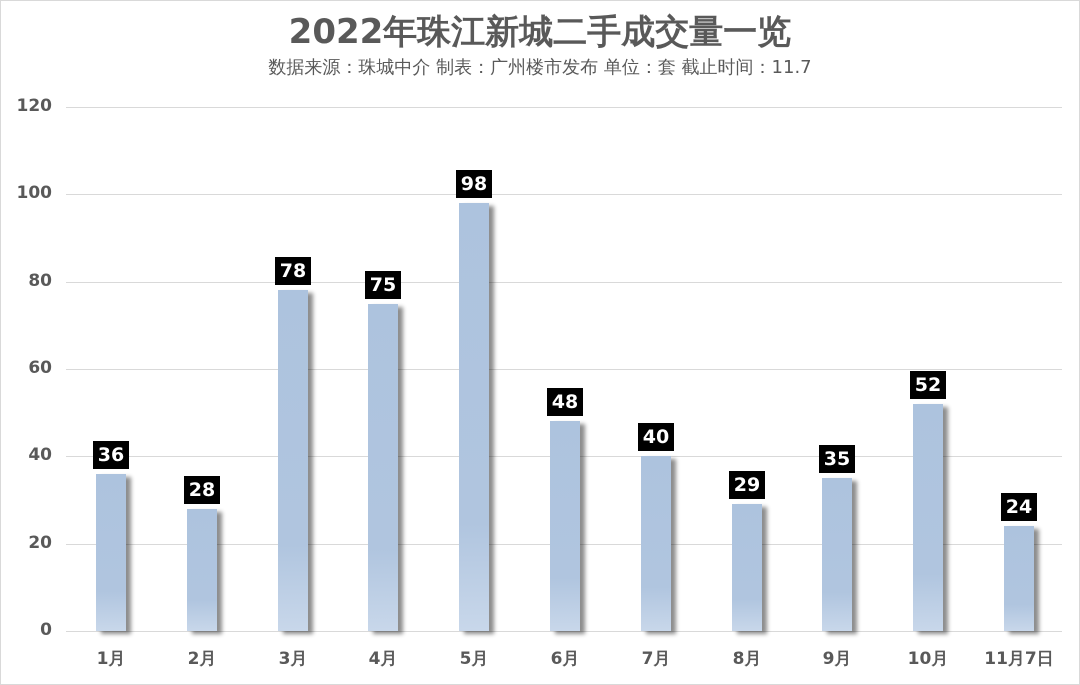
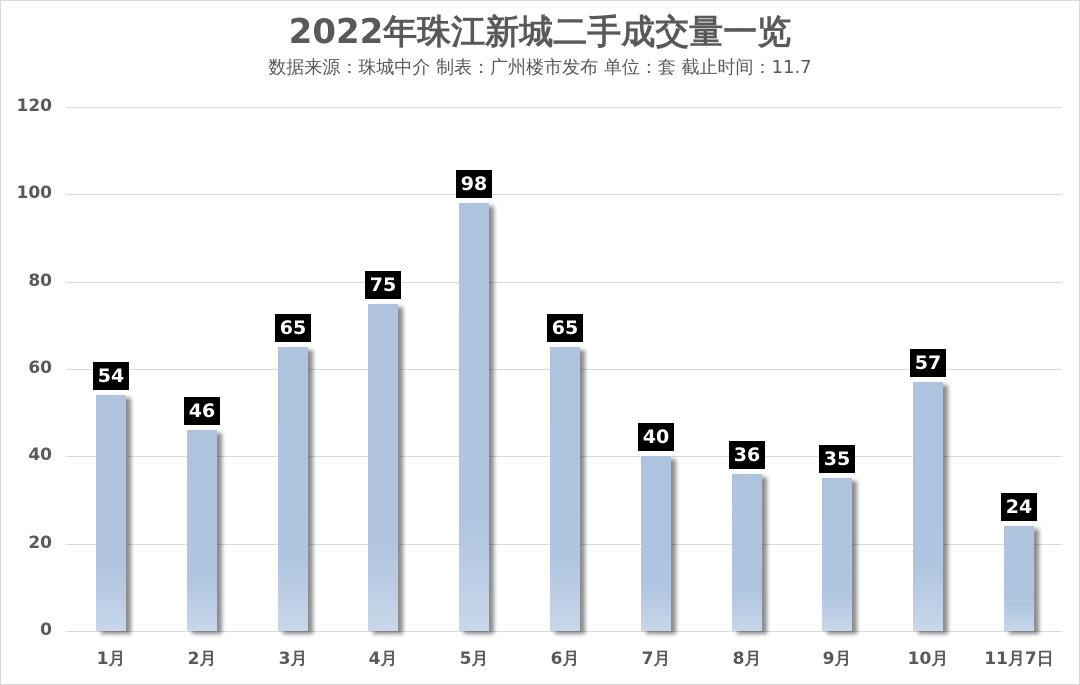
1月: 36 -> 54
2月: 28 -> 46
3月: 78 -> 65
6月: 48 -> 65
8月: 29 -> 36
10月: 52 -> 57
